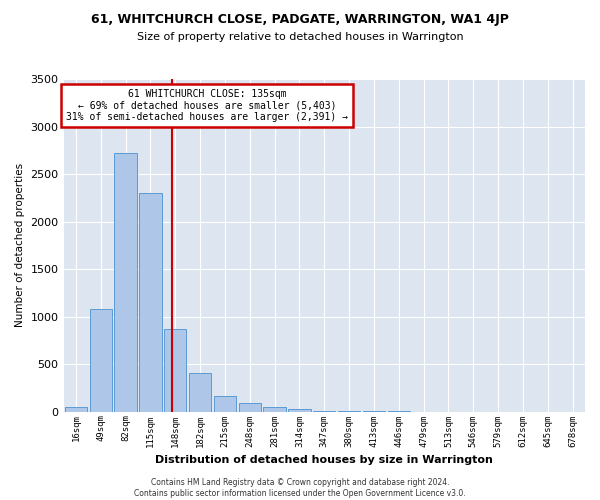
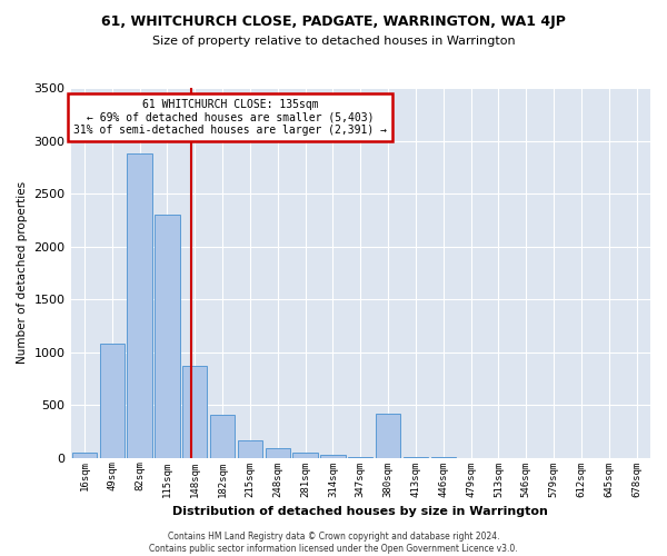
82sqm: 2720 -> 2880
380sqm: 0 -> 420
